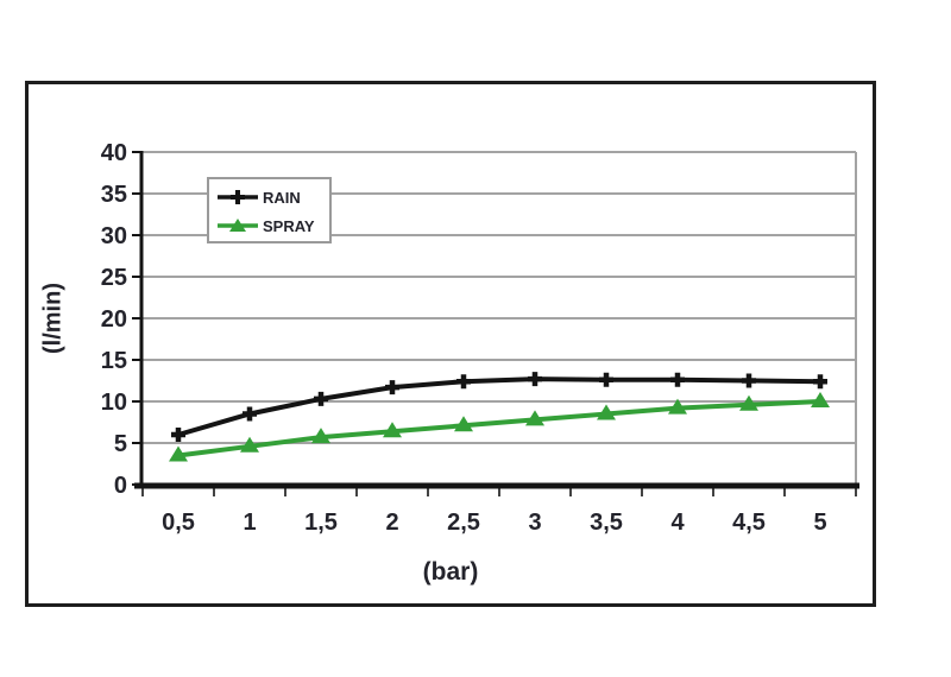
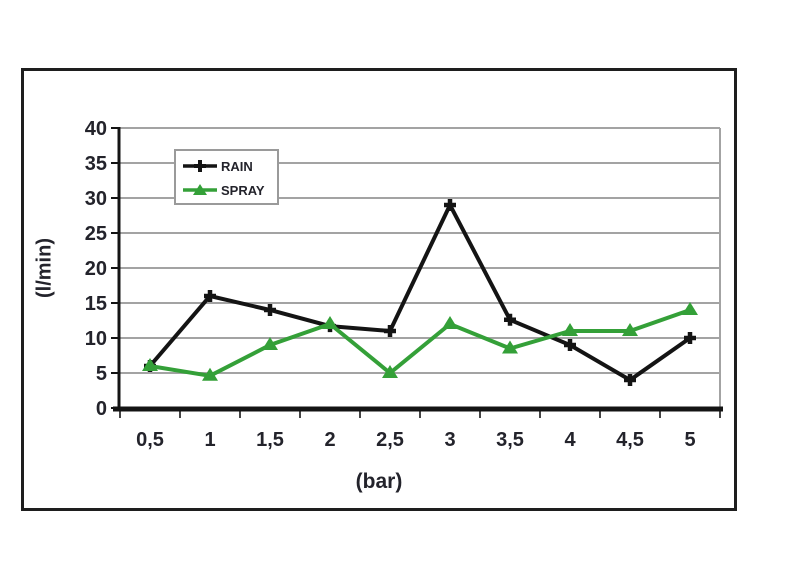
SPRAY/0,5: 4 -> 6
RAIN/1: 8 -> 16
RAIN/1,5: 10 -> 14
SPRAY/1,5: 6 -> 9
SPRAY/2: 6 -> 12
RAIN/2,5: 12 -> 11
SPRAY/2,5: 7 -> 5
RAIN/3: 13 -> 29
SPRAY/3: 8 -> 12
RAIN/4: 13 -> 9
SPRAY/4: 9 -> 11
RAIN/4,5: 12 -> 4
SPRAY/4,5: 10 -> 11
RAIN/5: 12 -> 10
SPRAY/5: 10 -> 14
